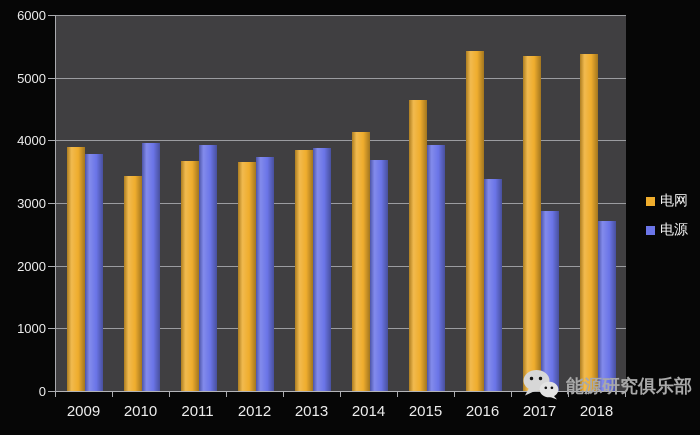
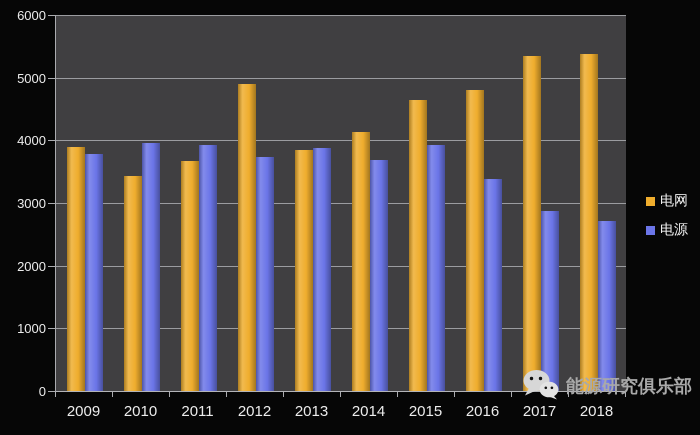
电网/2012: 3700 -> 4900
电网/2016: 5400 -> 4800
